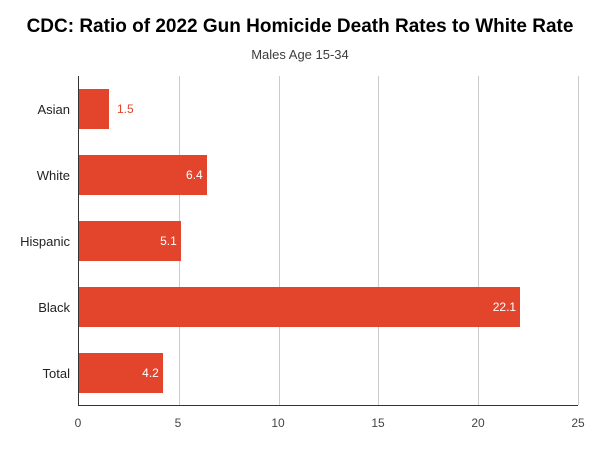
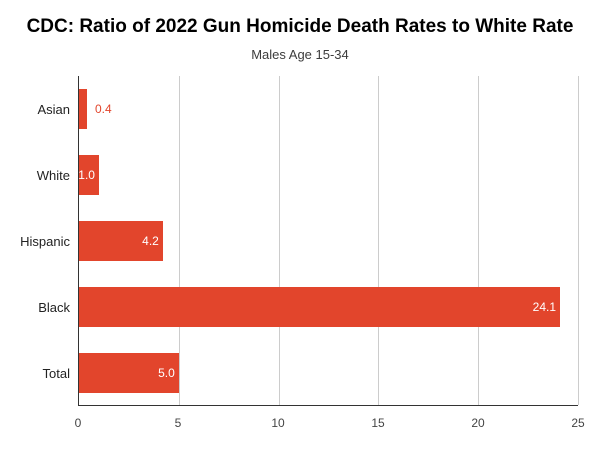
Asian: 1.5 -> 0.4
White: 6.4 -> 1.0
Hispanic: 5.1 -> 4.2
Black: 22.1 -> 24.1
Total: 4.2 -> 5.0
